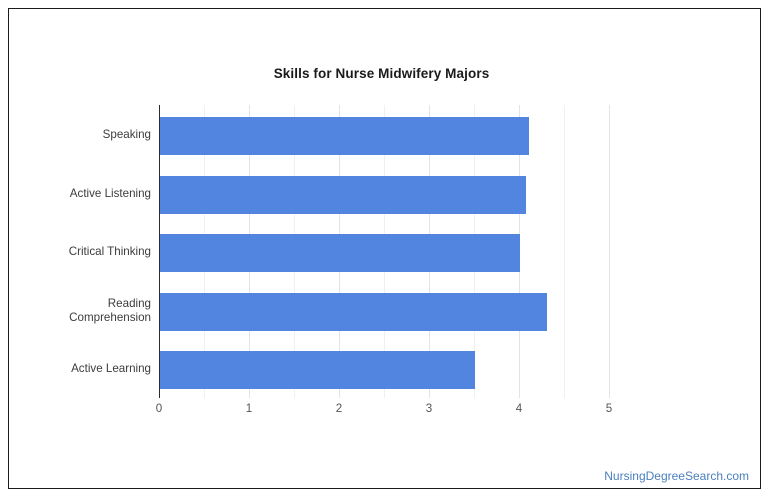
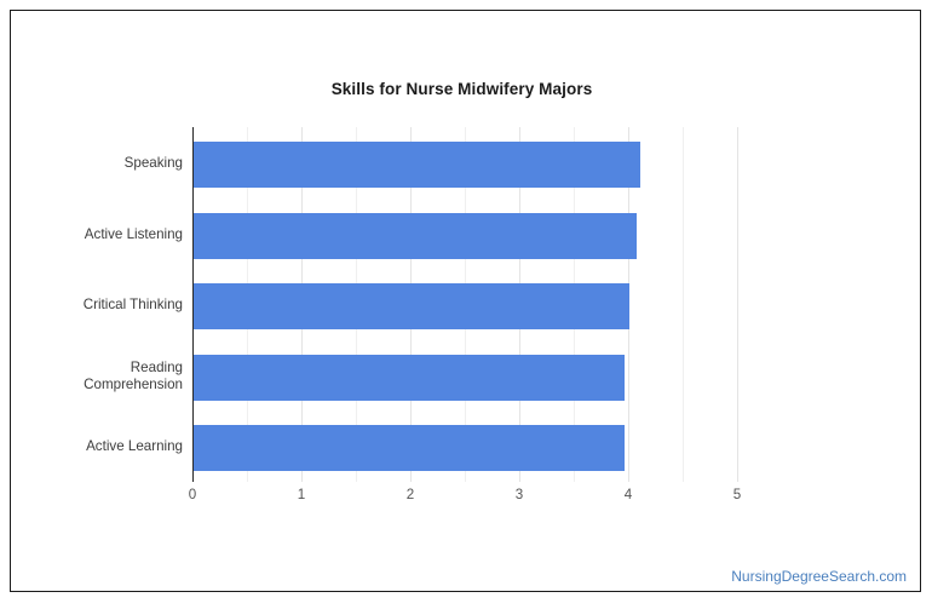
Reading Comprehension: 4.3 -> 4.0
Active Learning: 3.5 -> 4.0
